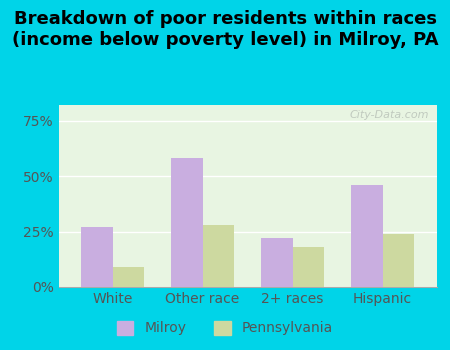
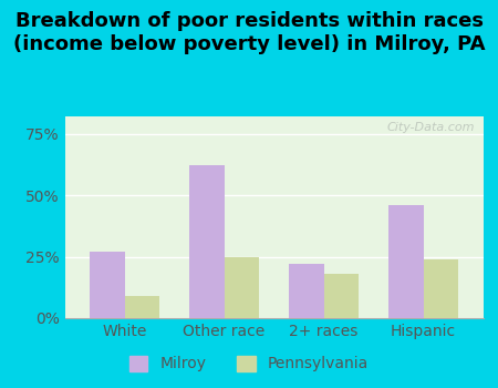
Milroy/Other race: 58% -> 62%
Pennsylvania/Other race: 28% -> 25%
